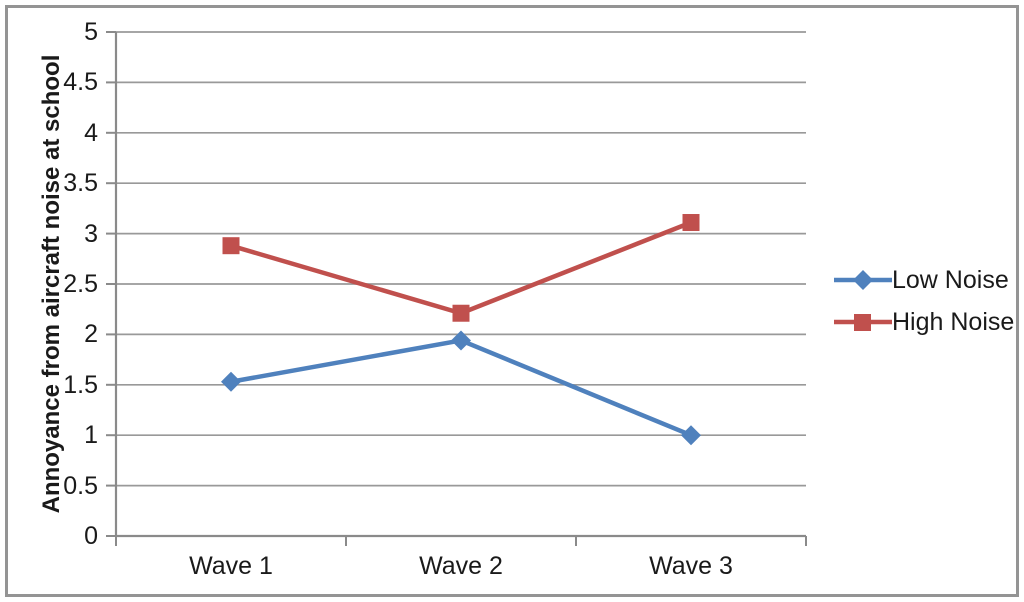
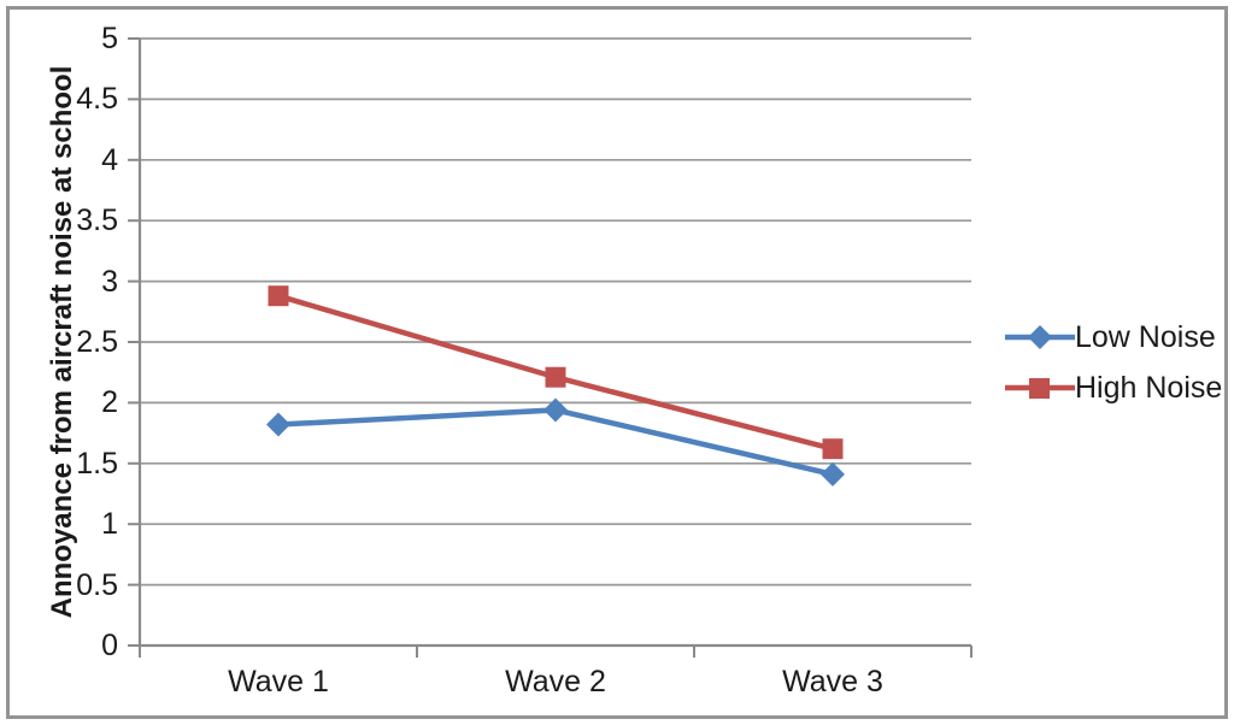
Low Noise/Wave 1: 1.53 -> 1.82
Low Noise/Wave 3: 1.00 -> 1.41
High Noise/Wave 3: 3.11 -> 1.62
